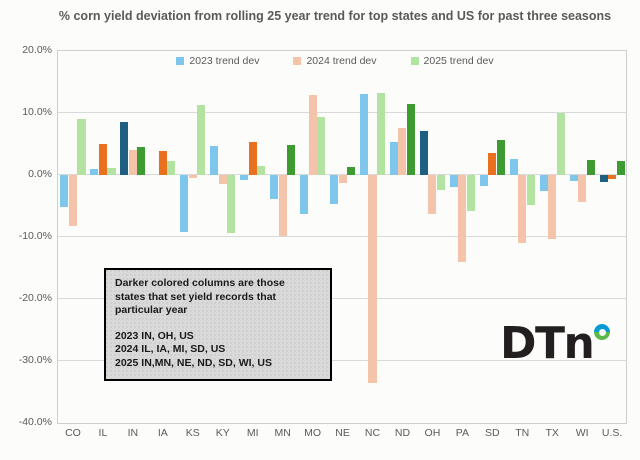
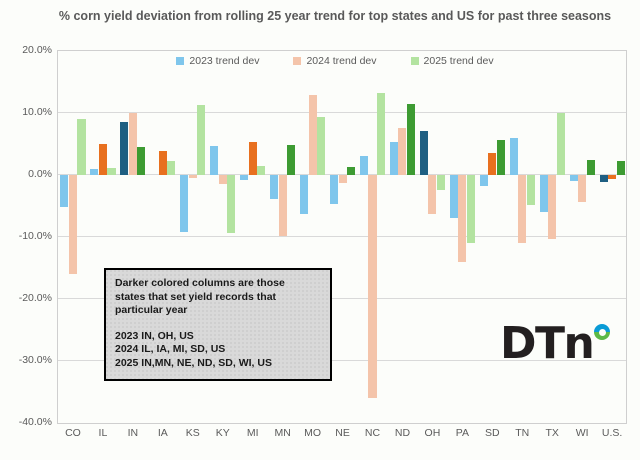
2024 trend dev/CO: -8% -> -16%
2024 trend dev/IN: 4% -> 10%
2023 trend dev/NC: 13% -> 3%
2024 trend dev/NC: -34% -> -36%
2023 trend dev/PA: -2% -> -7%
2025 trend dev/PA: -6% -> -11%
2023 trend dev/TN: 3% -> 6%
2023 trend dev/TX: -2% -> -6%
